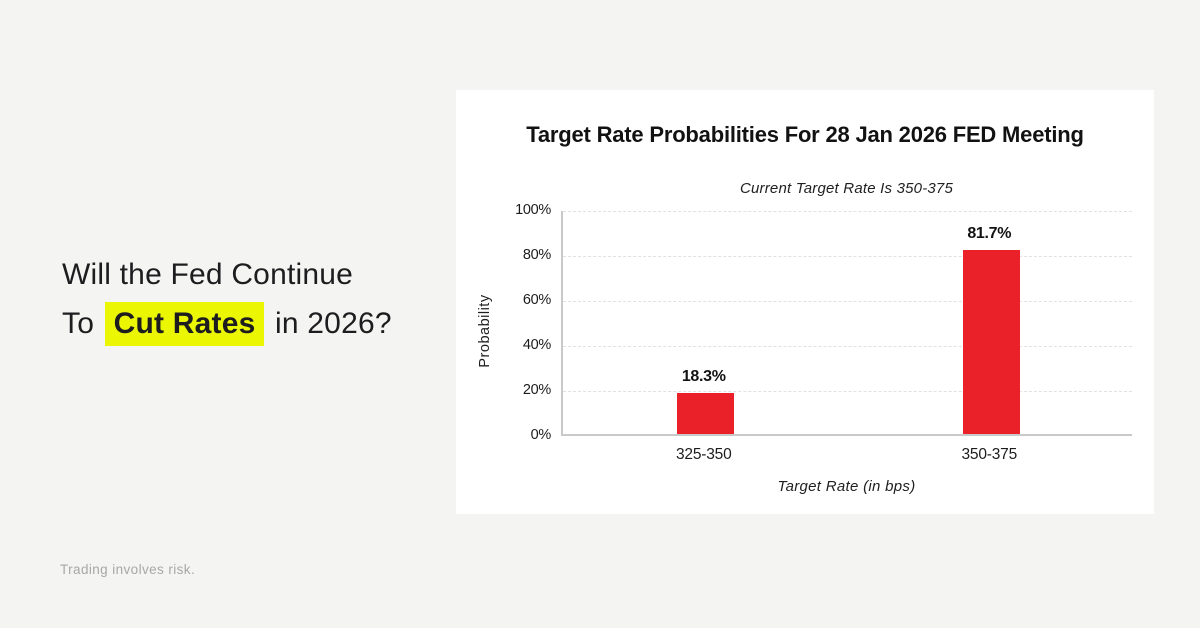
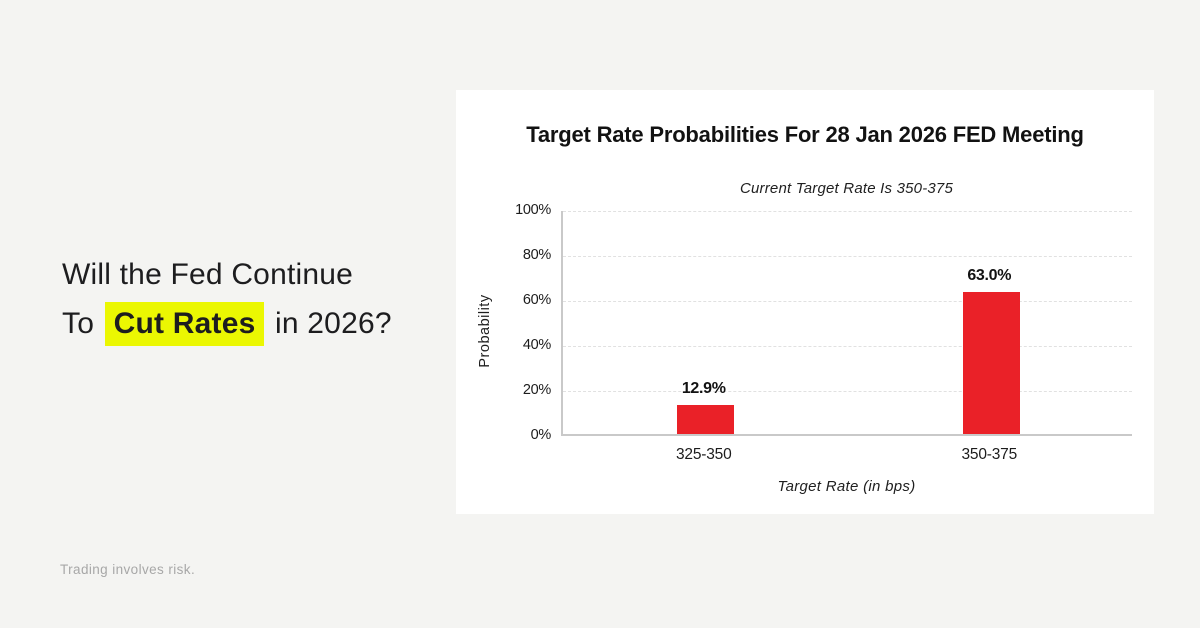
325-350: 18.3% -> 12.9%
350-375: 81.7% -> 63.0%
